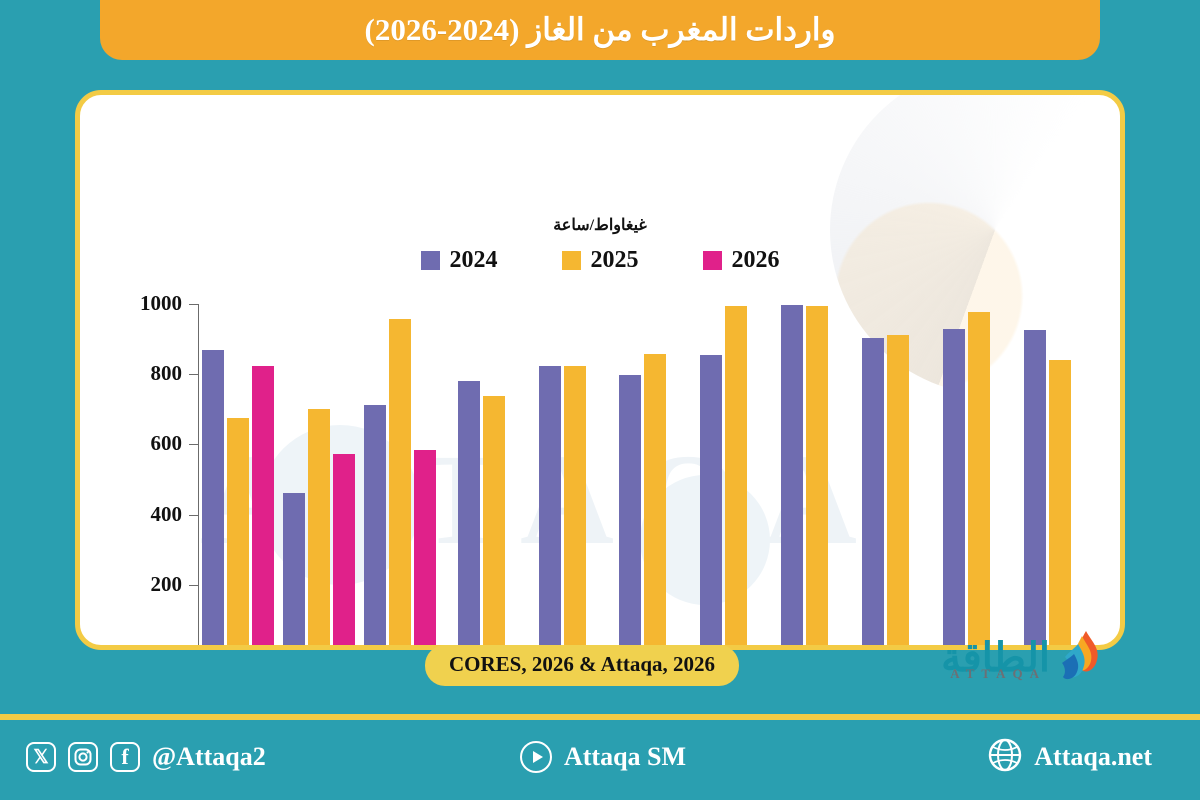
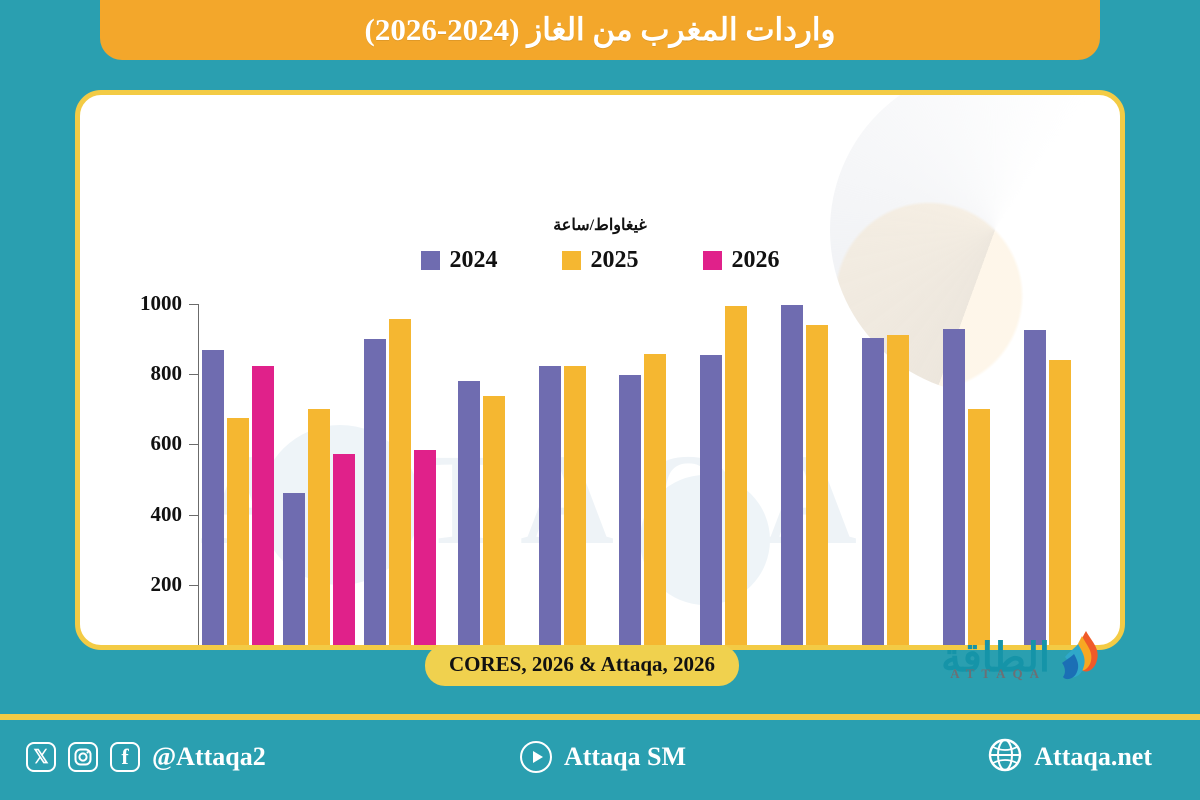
2024/مارس: 710 -> 900
2025/أغسطس: 990 -> 940
2025/أكتوبر: 980 -> 700
